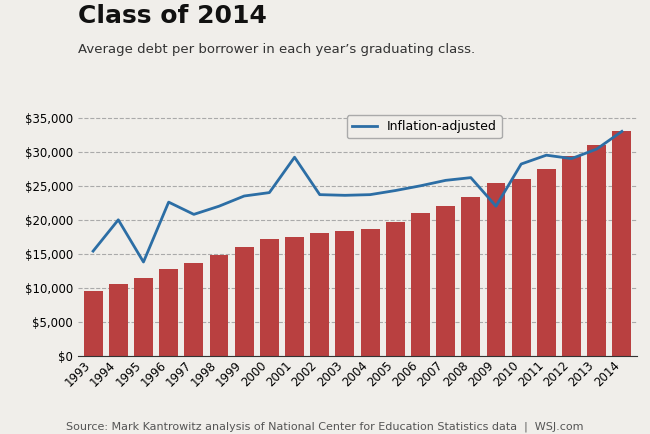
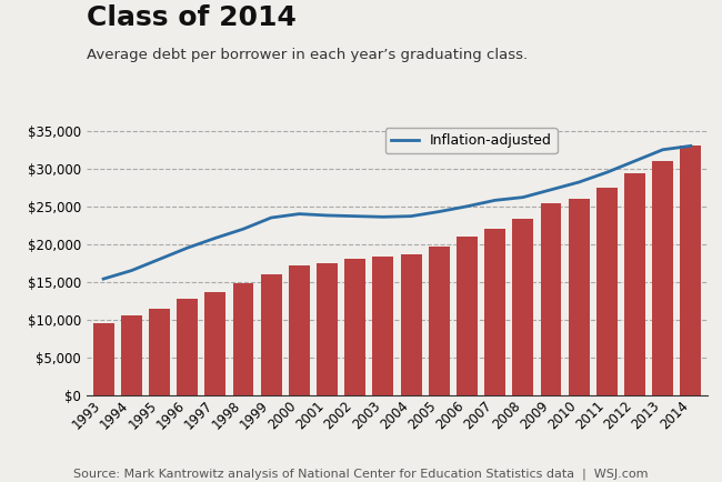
Inflation-adjusted/1994: $20,000 -> $16,500
Inflation-adjusted/1995: $13,800 -> $18,000
Inflation-adjusted/1996: $22,600 -> $19,500
Inflation-adjusted/2001: $29,200 -> $23,800
Inflation-adjusted/2009: $22,000 -> $27,200
Inflation-adjusted/2012: $29,000 -> $31,000
Inflation-adjusted/2013: $30,400 -> $32,500
